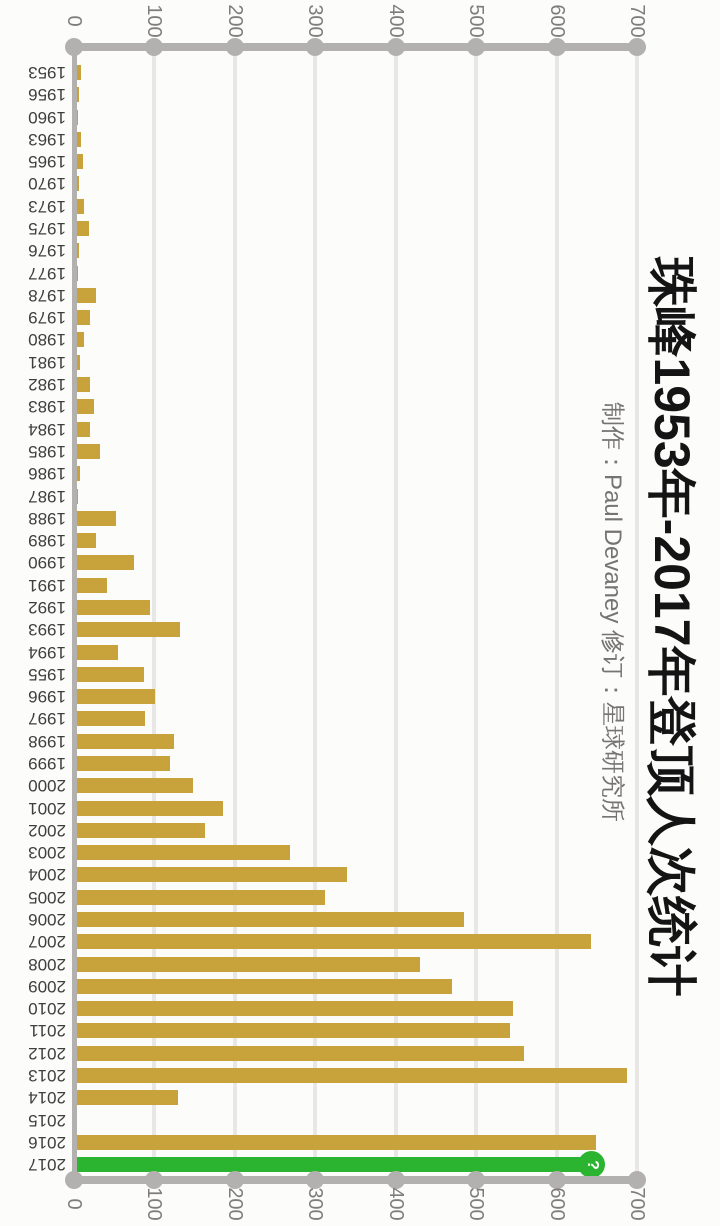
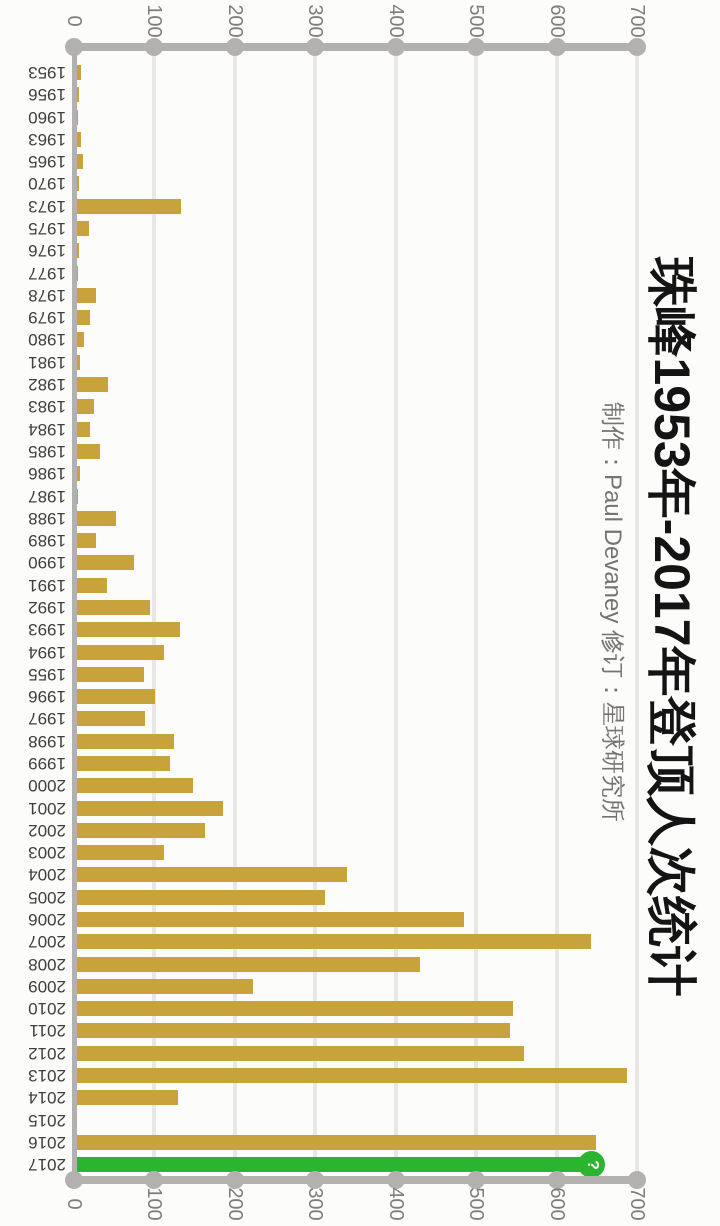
1973: 10 -> 130
1982: 20 -> 40
1994: 50 -> 110
2003: 270 -> 110
2009: 470 -> 220
